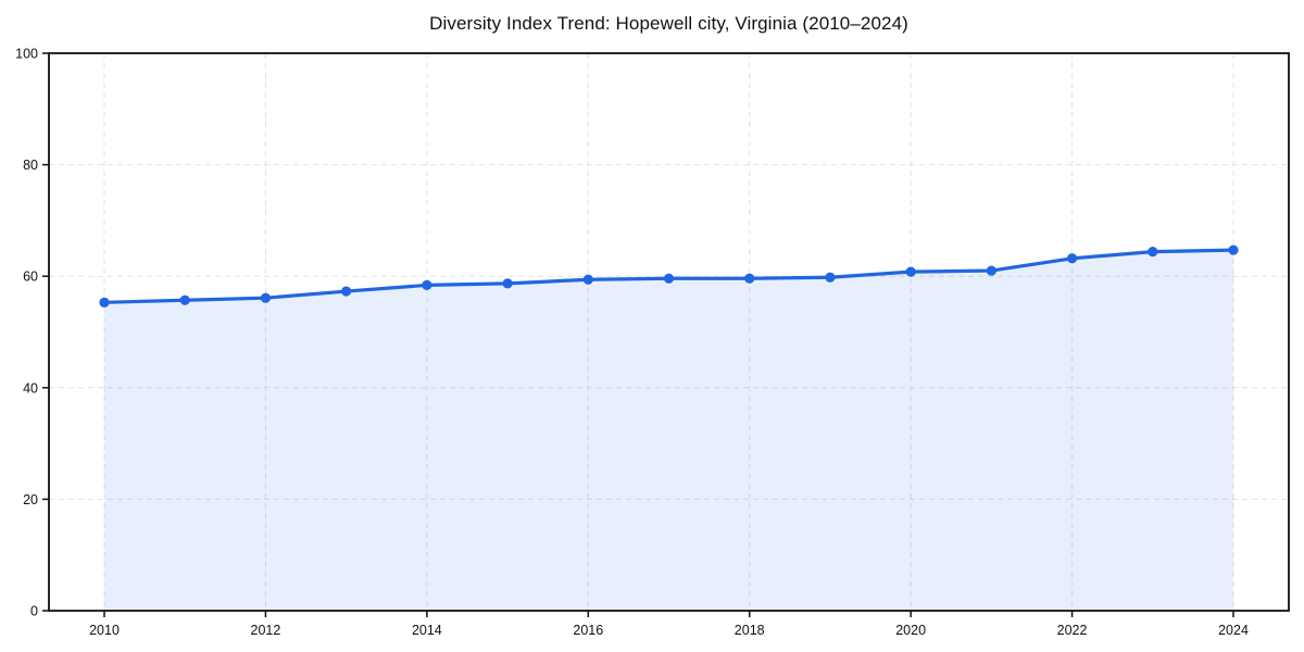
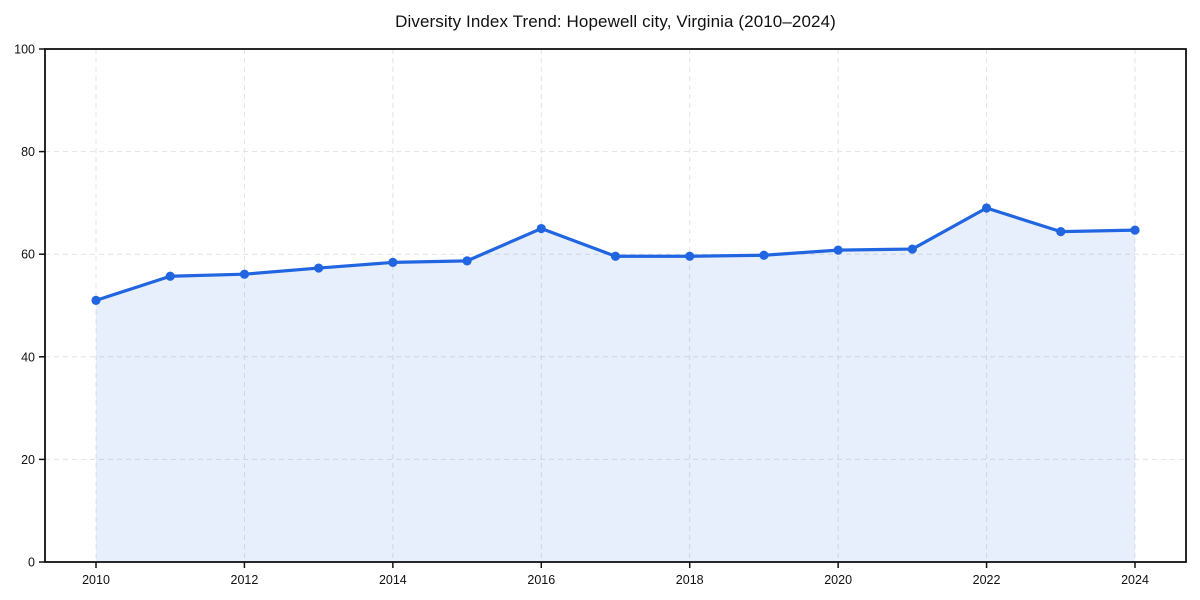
2010: 55 -> 51
2016: 59 -> 65
2022: 63 -> 69
